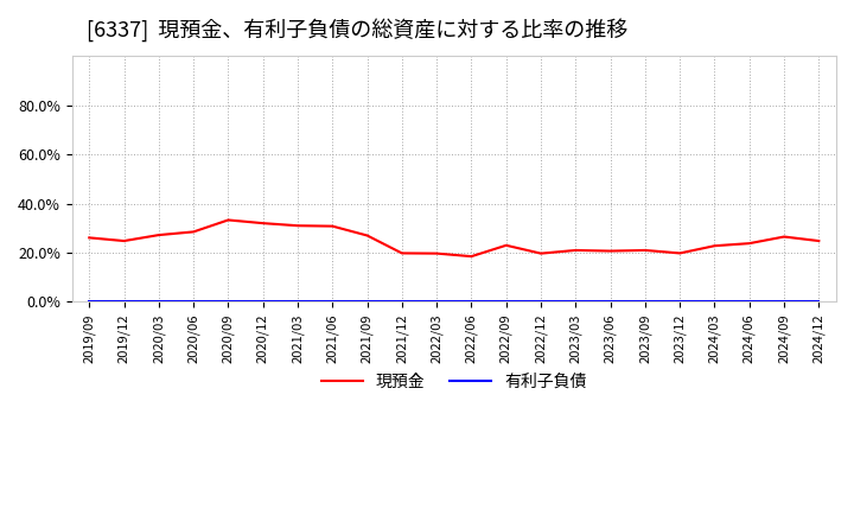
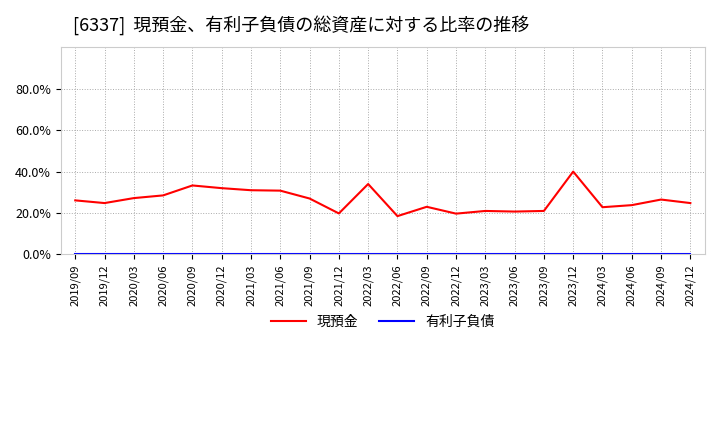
現預金/2022/03: 19.7% -> 34.0%
現預金/2023/12: 19.8% -> 40.0%
